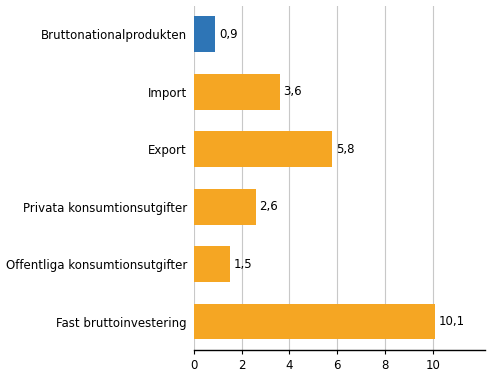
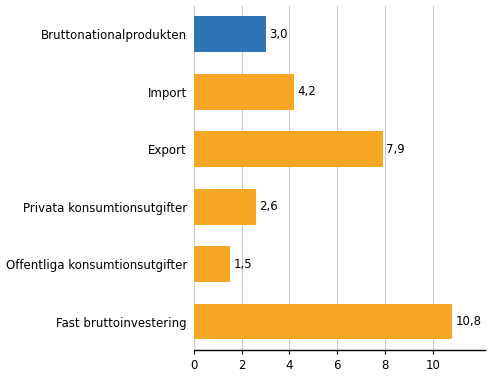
Bruttonationalprodukten: 0,9 -> 3,0
Import: 3,6 -> 4,2
Export: 5,8 -> 7,9
Fast bruttoinvestering: 10,1 -> 10,8
